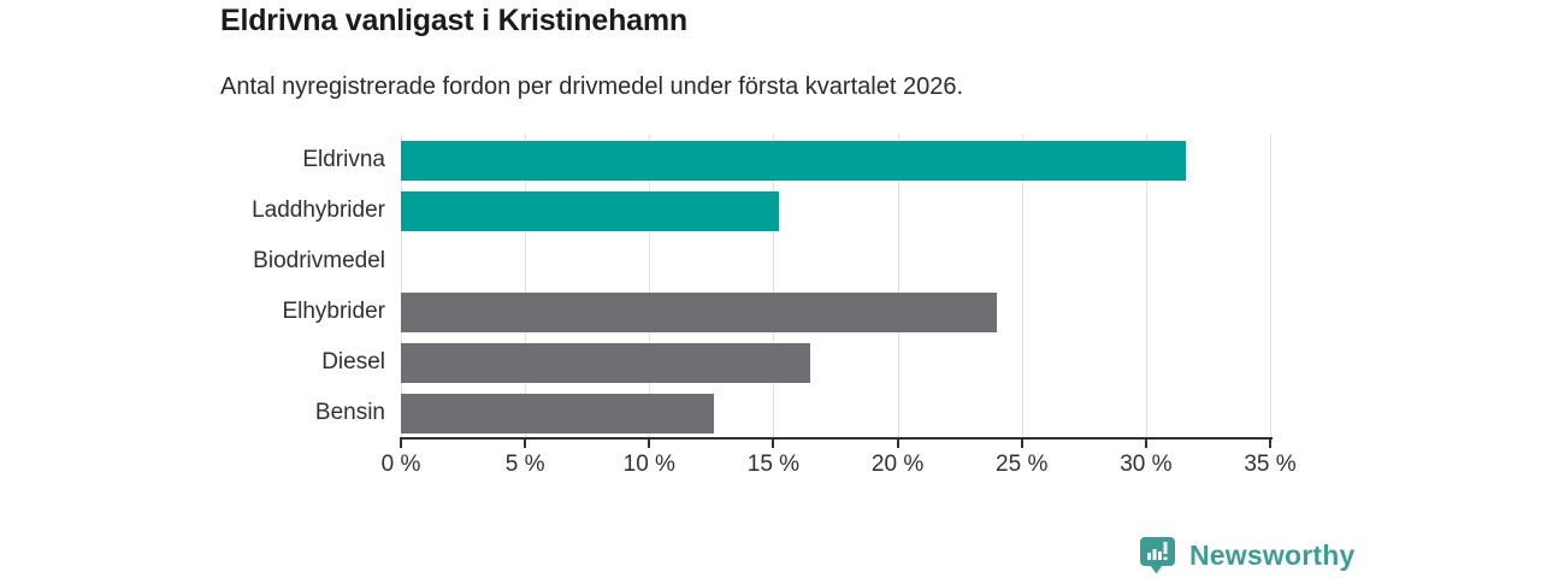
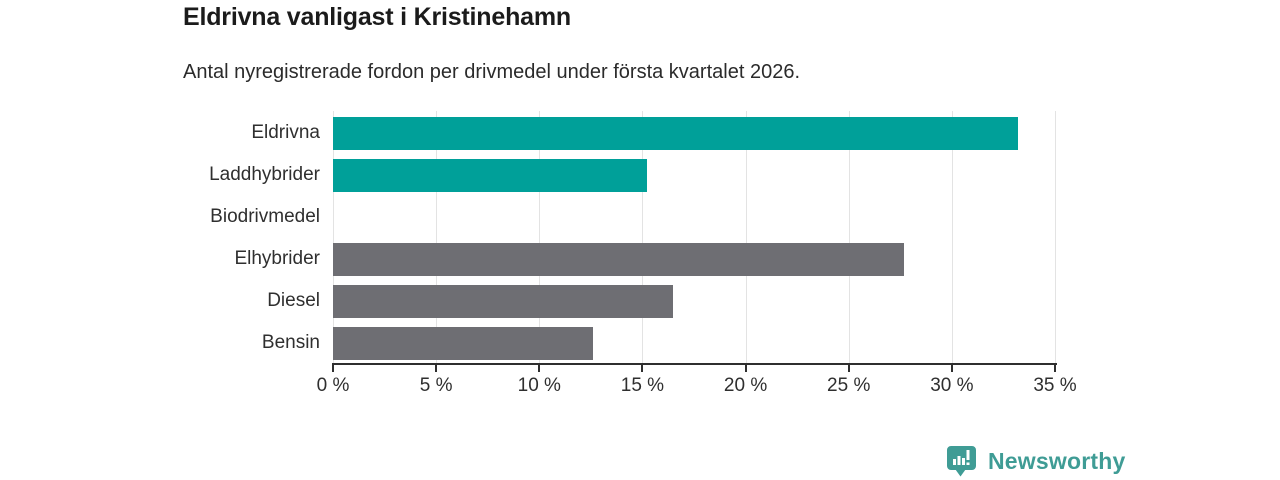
Eldrivna: 31.6% -> 33.2%
Elhybrider: 24.0% -> 27.7%
